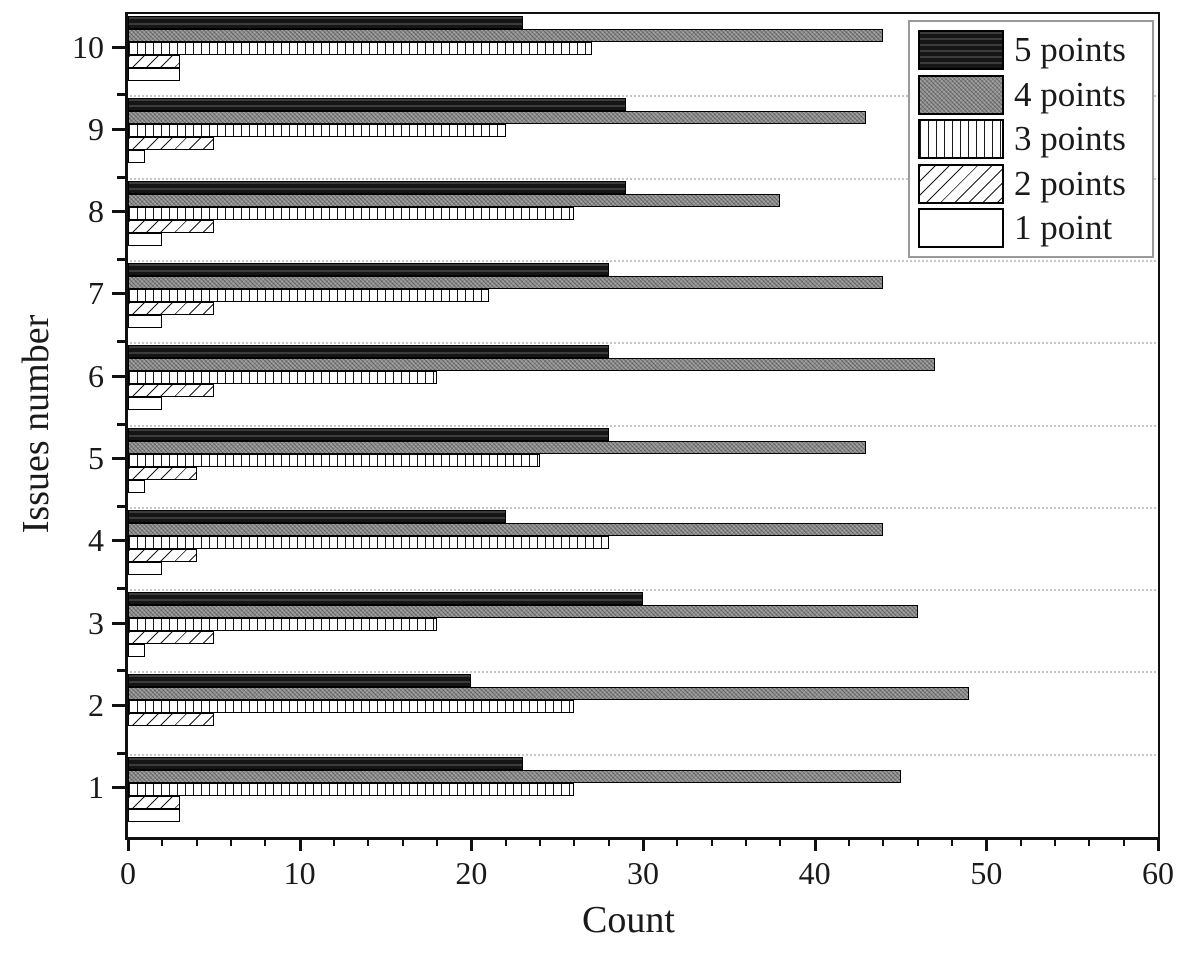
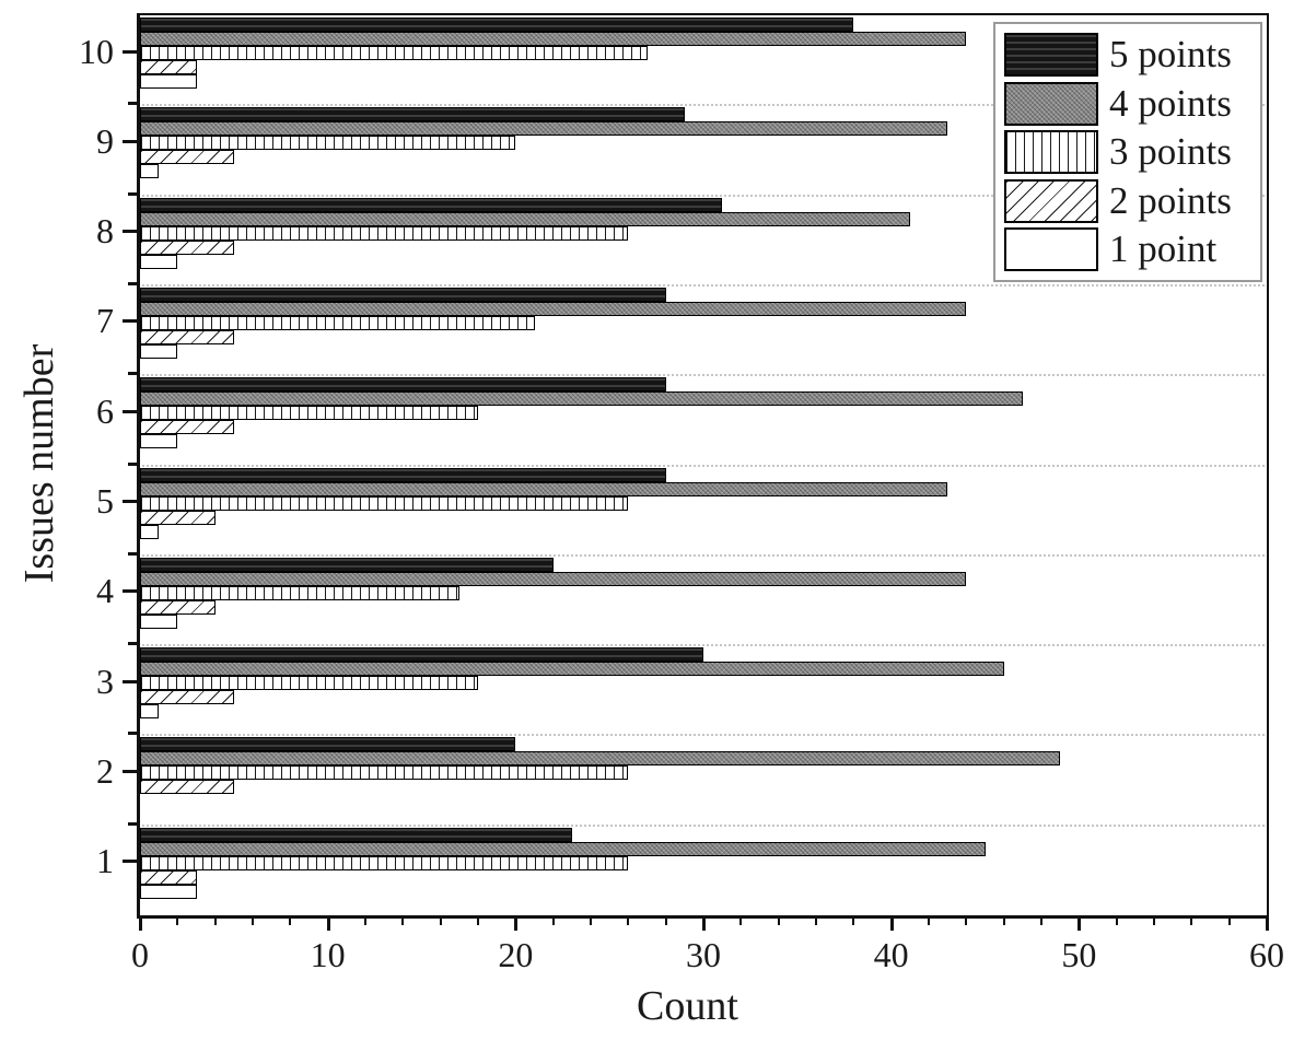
3 points/4: 28 -> 17
3 points/5: 24 -> 26
5 points/8: 29 -> 31
4 points/8: 38 -> 41
3 points/9: 22 -> 20
5 points/10: 23 -> 38
